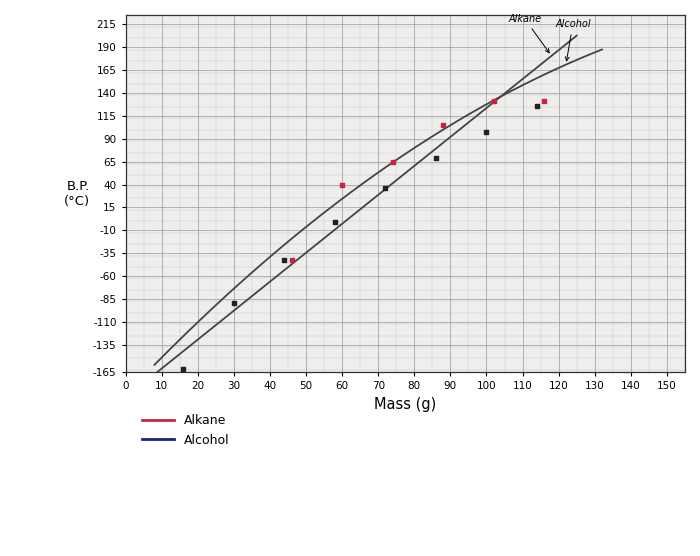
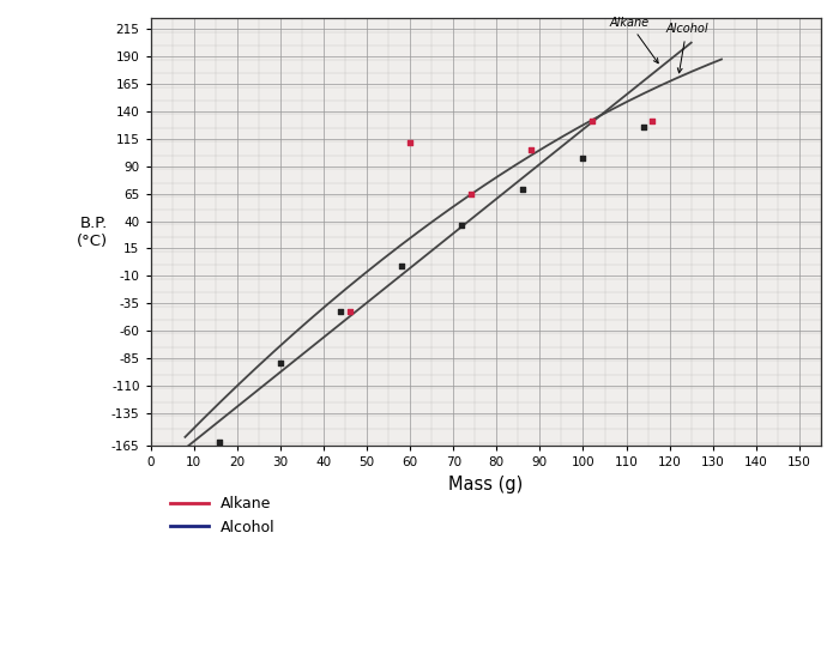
Alkane/60: 40 -> 112
